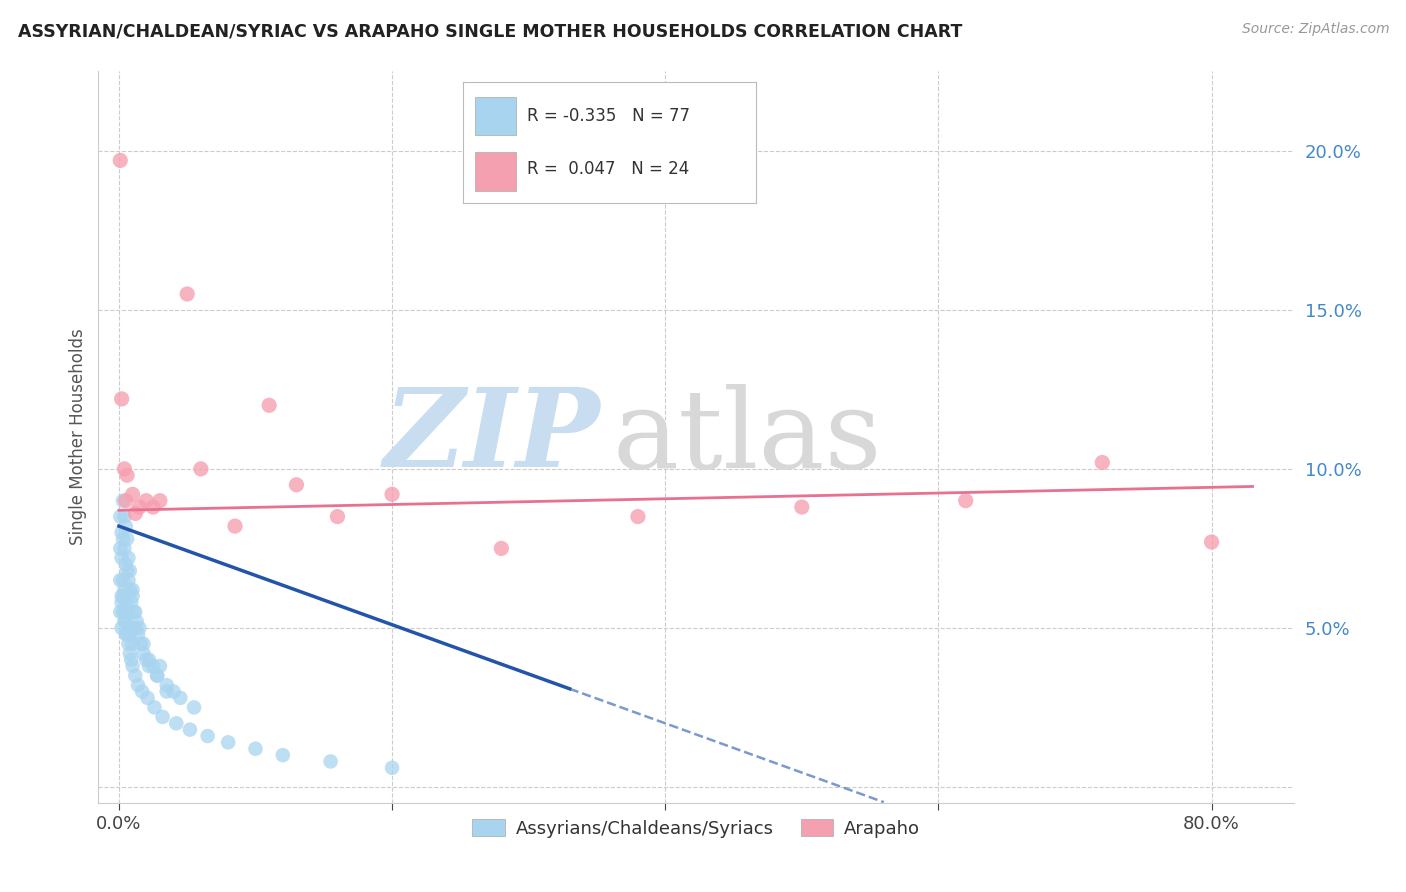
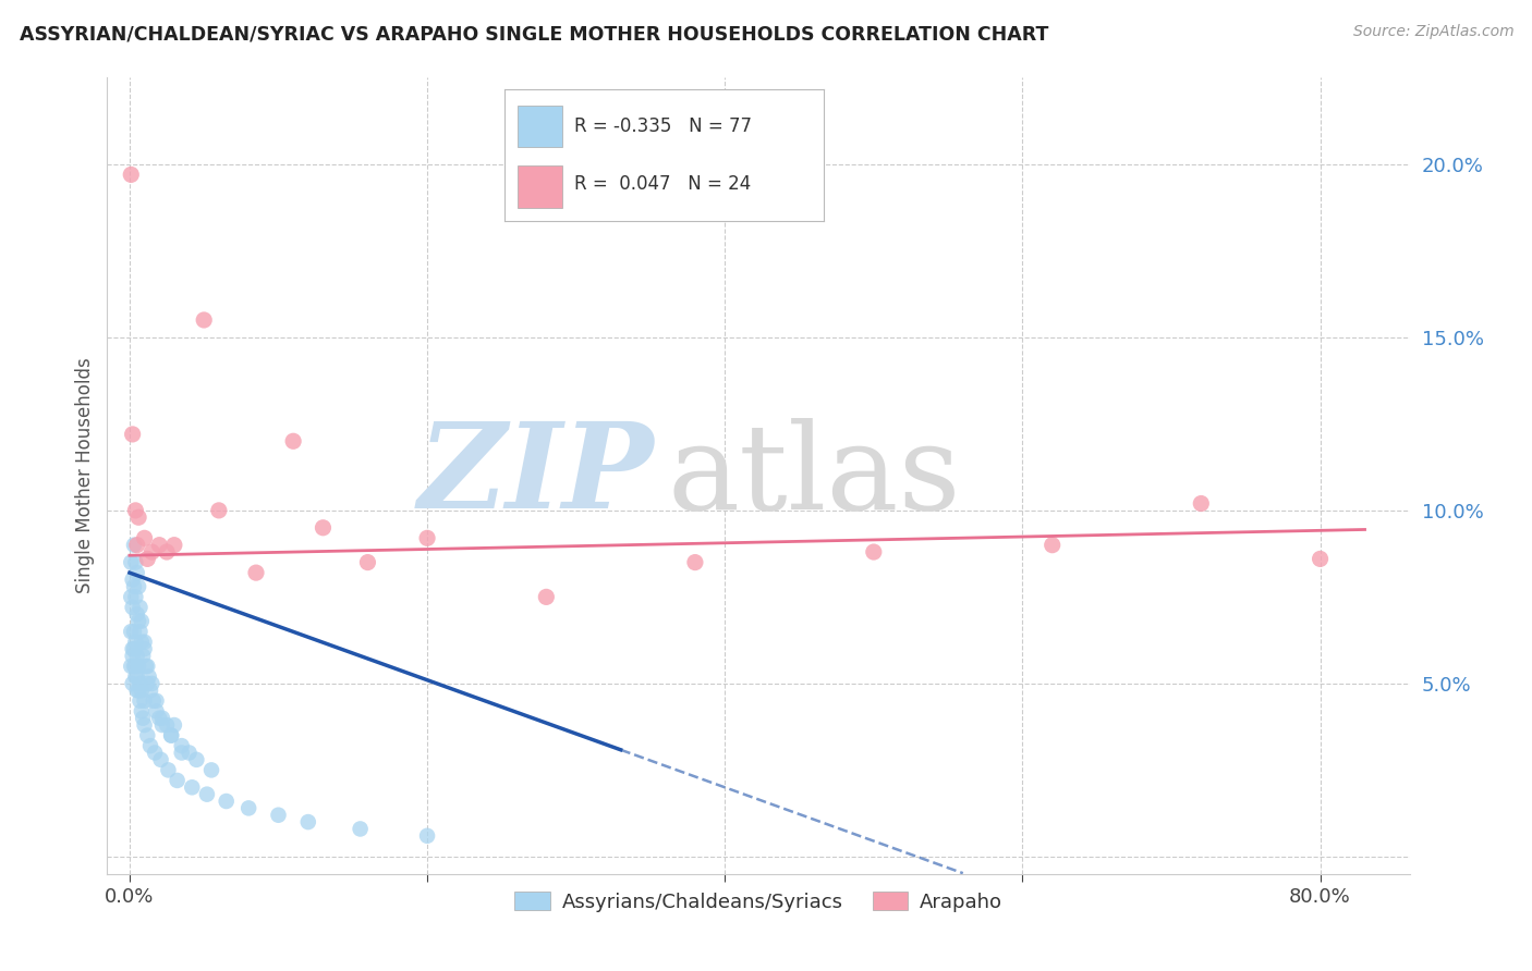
Arapaho/80.0%: 7.7% -> 8.6%
